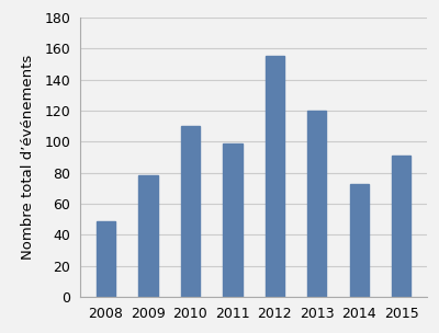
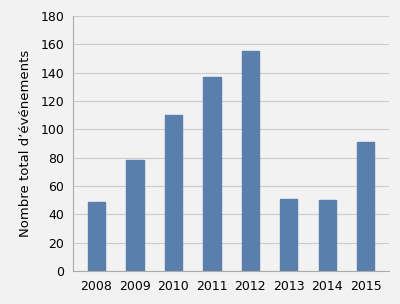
2011: 99 -> 137
2013: 120 -> 51
2014: 73 -> 50
